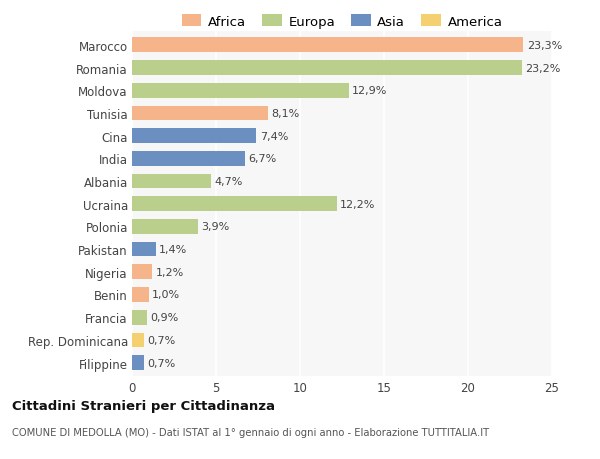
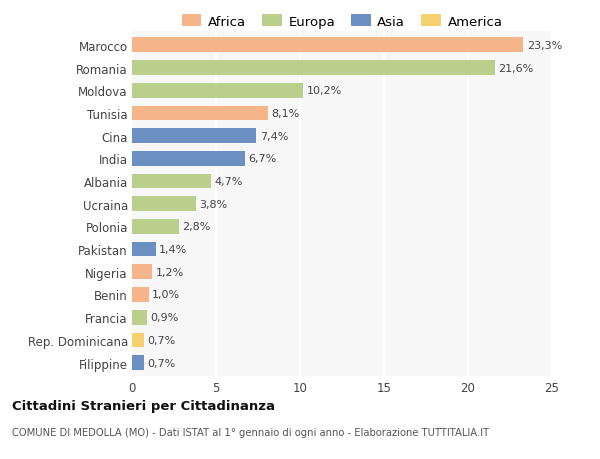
Romania: 23,2% -> 21,6%
Moldova: 12,9% -> 10,2%
Ucraina: 12,2% -> 3,8%
Polonia: 3,9% -> 2,8%
